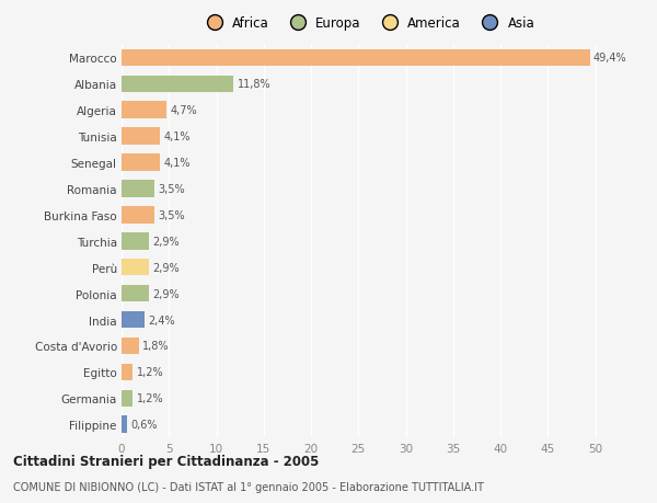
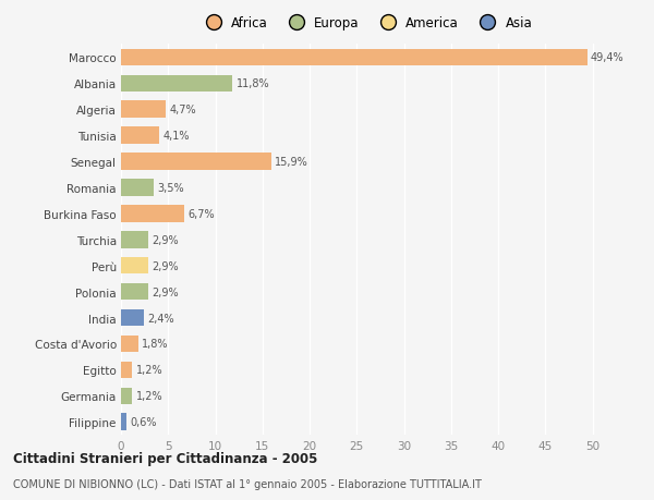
Senegal: 4,1% -> 15,9%
Burkina Faso: 3,5% -> 6,7%
